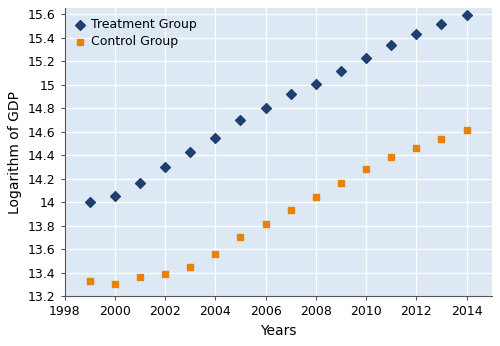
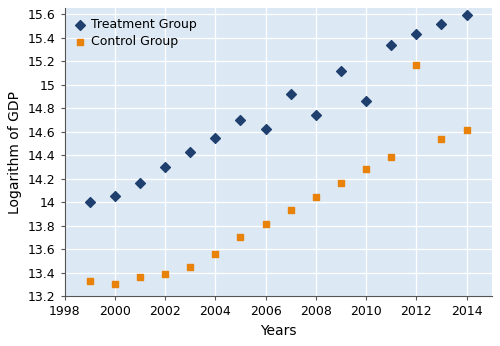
Treatment Group/2006: 14.80 -> 14.62
Treatment Group/2008: 15.01 -> 14.74
Treatment Group/2010: 15.23 -> 14.86
Control Group/2012: 14.46 -> 15.17
